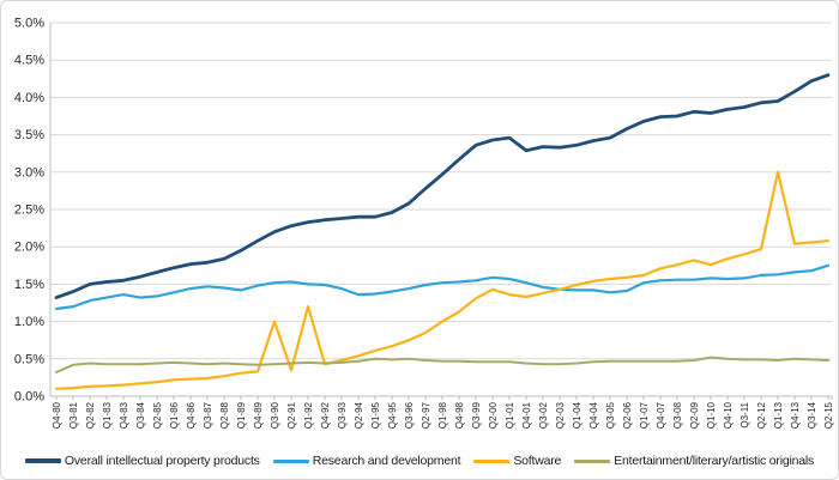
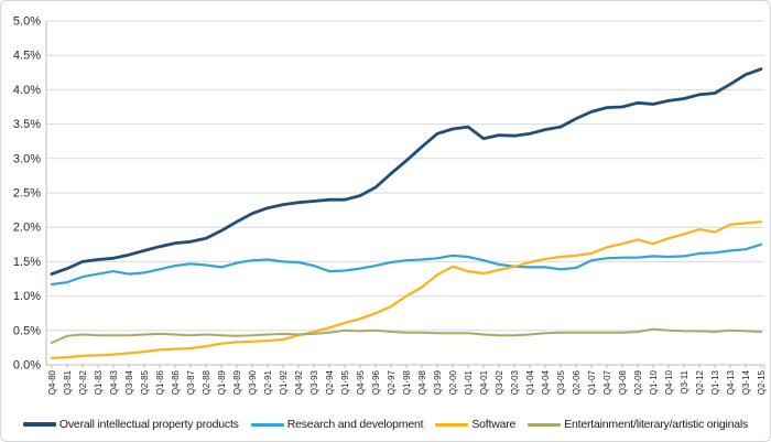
Software/Q3-90: 1.0% -> 0.3%
Software/Q1-92: 1.2% -> 0.4%
Software/Q1-13: 3.0% -> 1.9%
